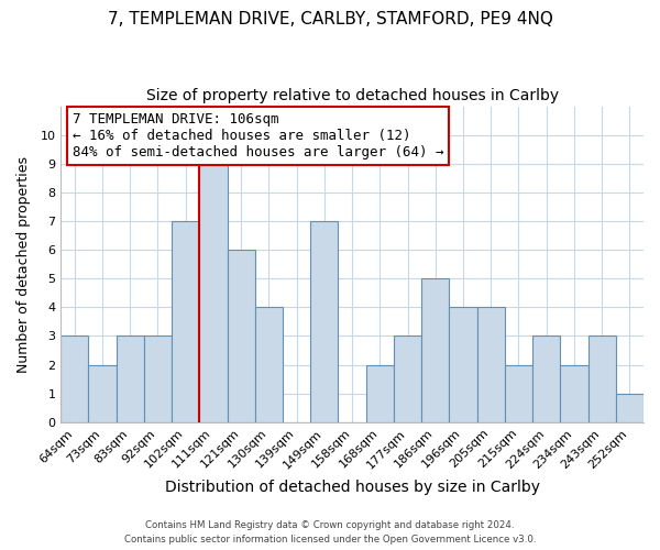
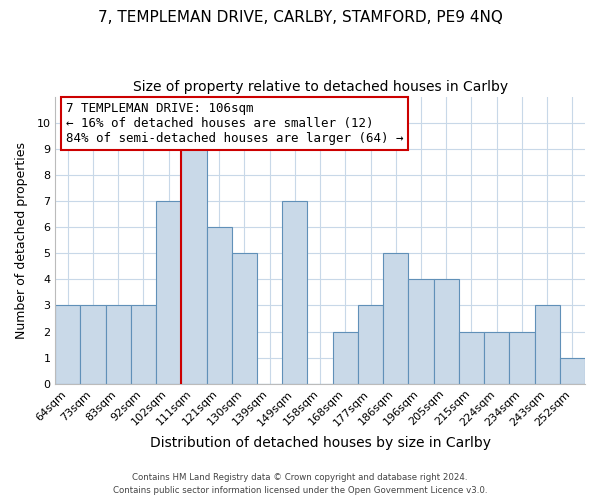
73sqm: 2 -> 3
130sqm: 4 -> 5
224sqm: 3 -> 2
